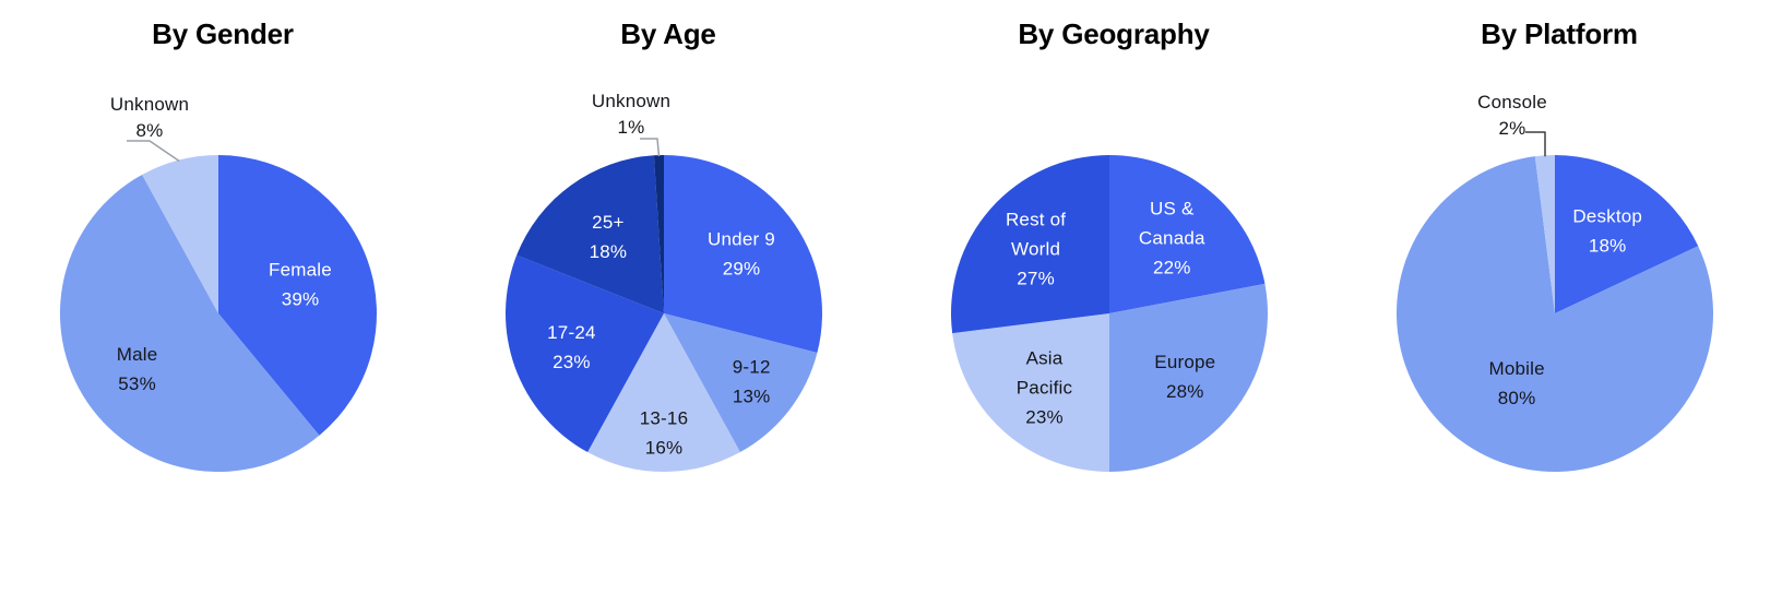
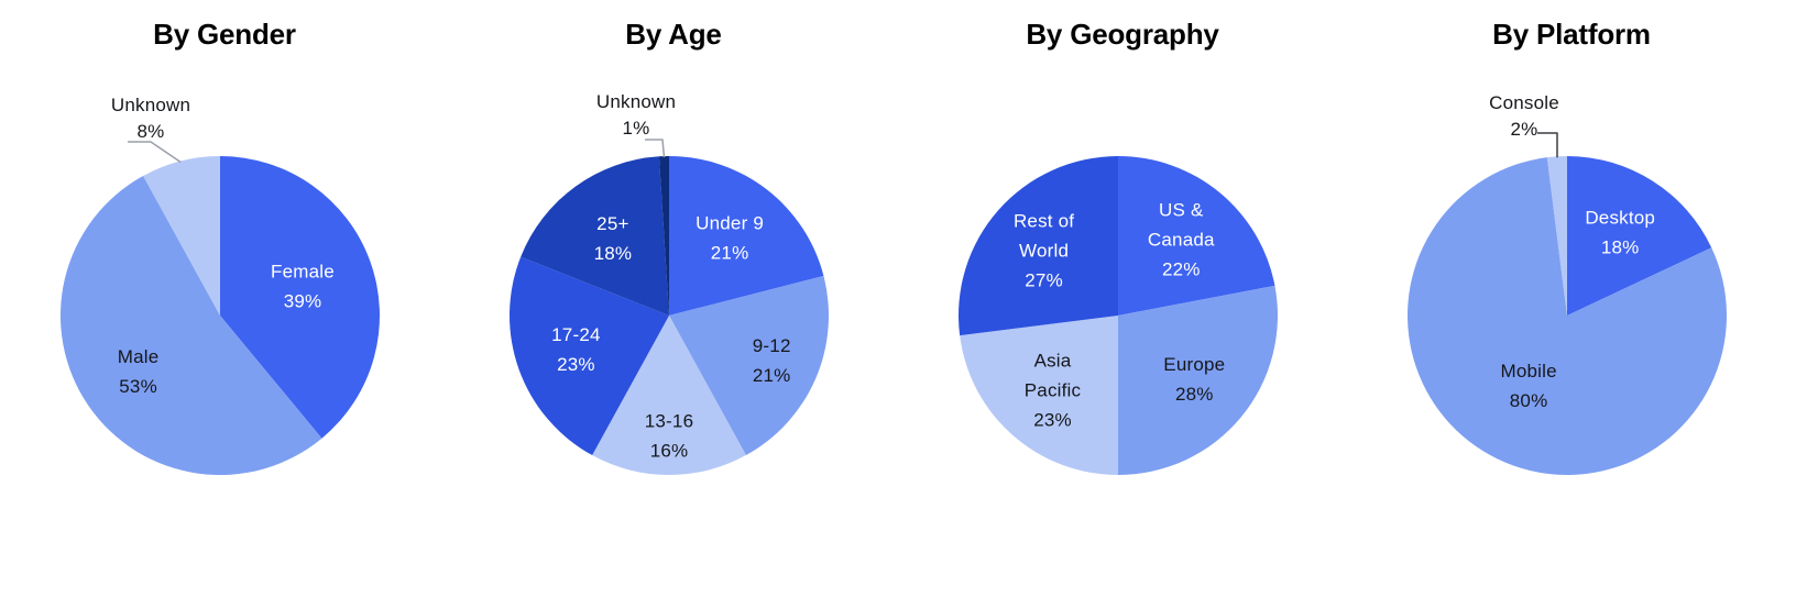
By Age/Under 9: 29% -> 21%
By Age/9-12: 13% -> 21%
